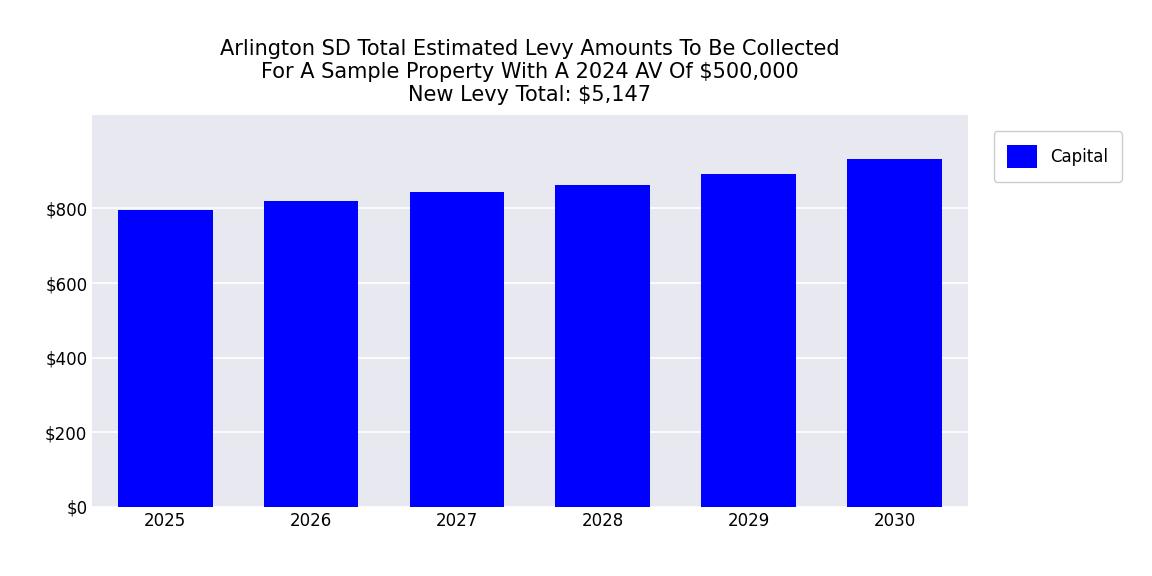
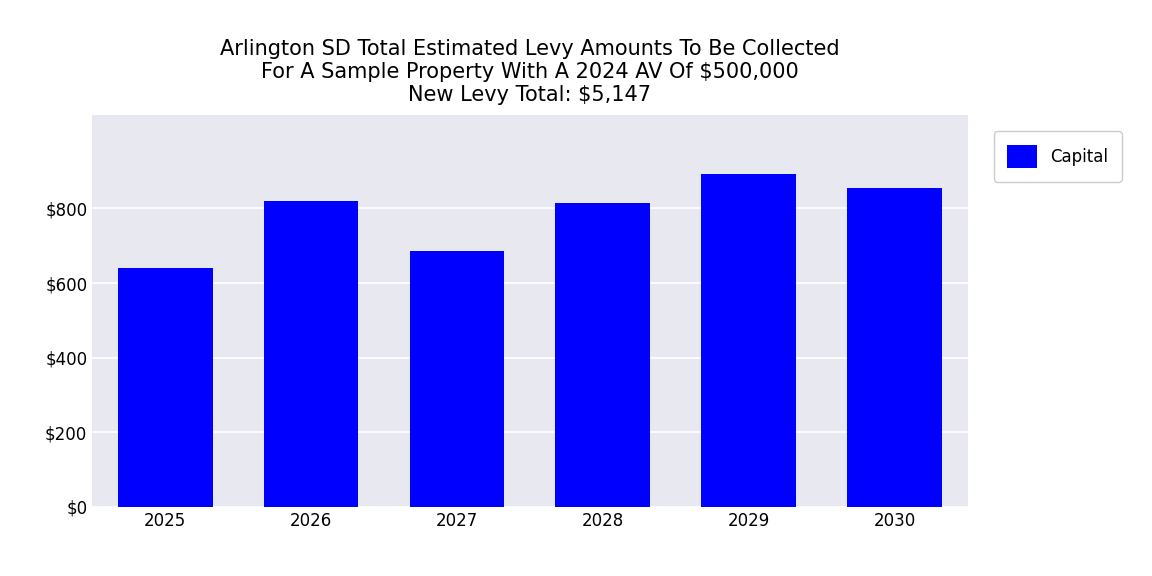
2025: $797 -> $640
2027: $843 -> $685
2028: $862 -> $815
2030: $932 -> $855
